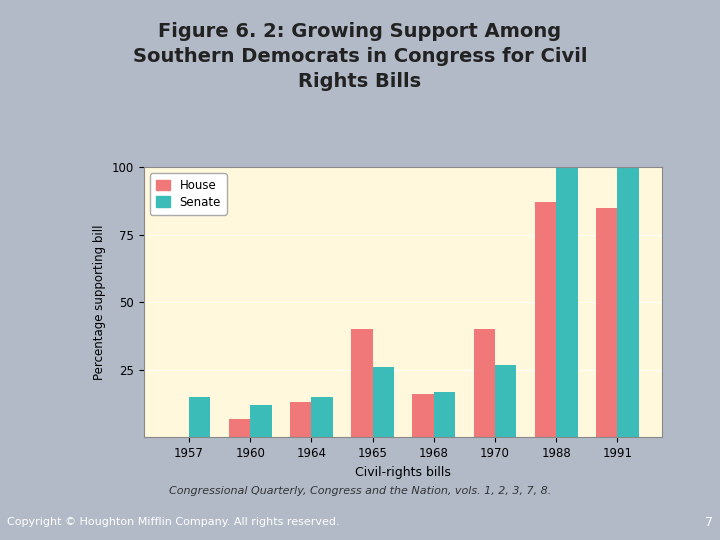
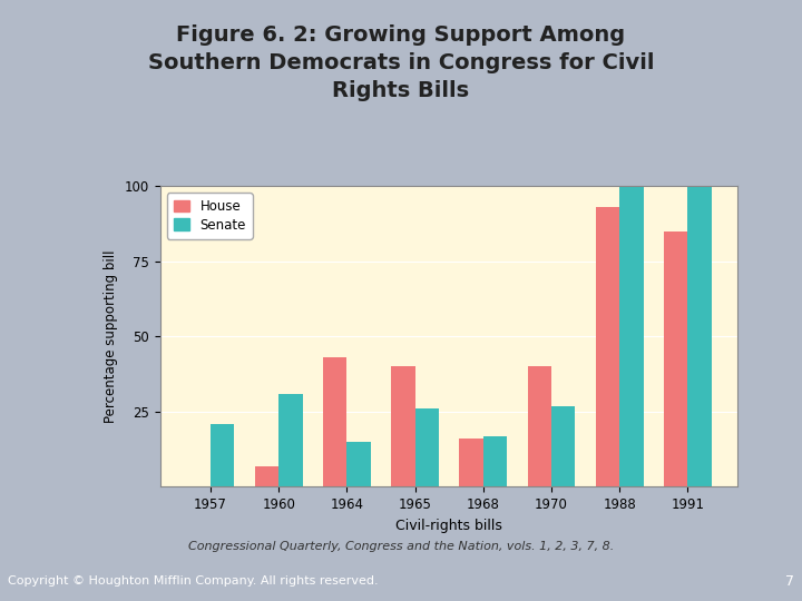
Senate/1957: 15 -> 21
Senate/1960: 12 -> 31
House/1964: 13 -> 43
House/1988: 87 -> 93
